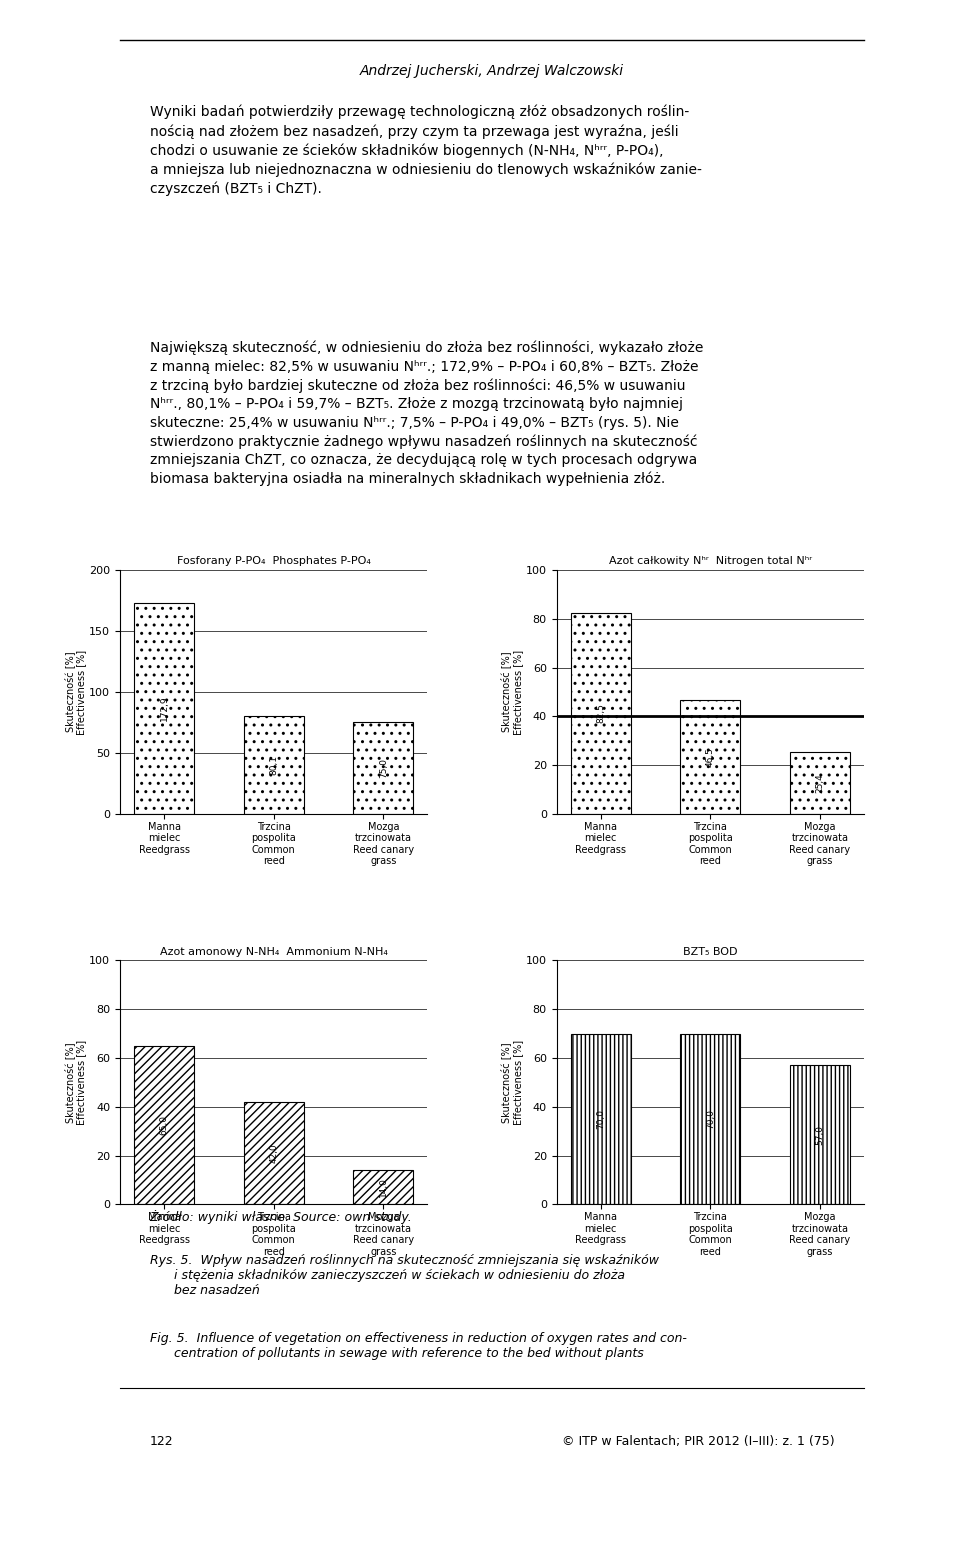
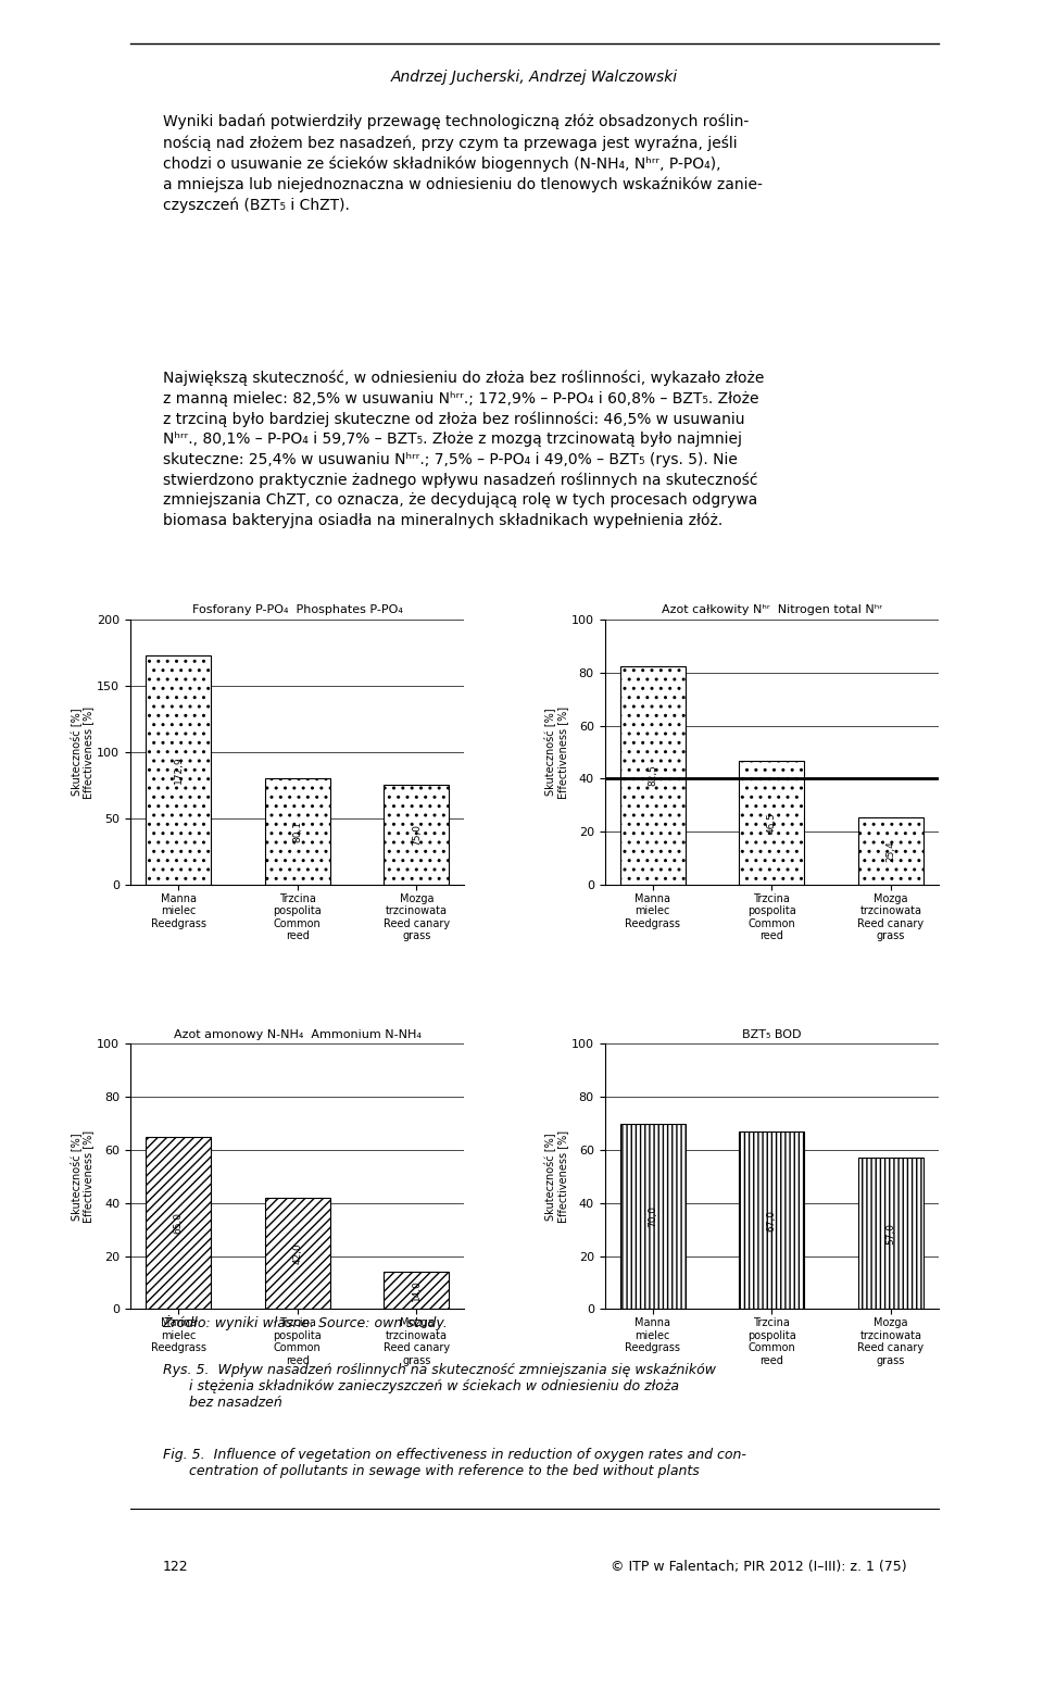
BZT₅ BOD/Trzcina pospolita Common reed: 70,0 -> 67,0
